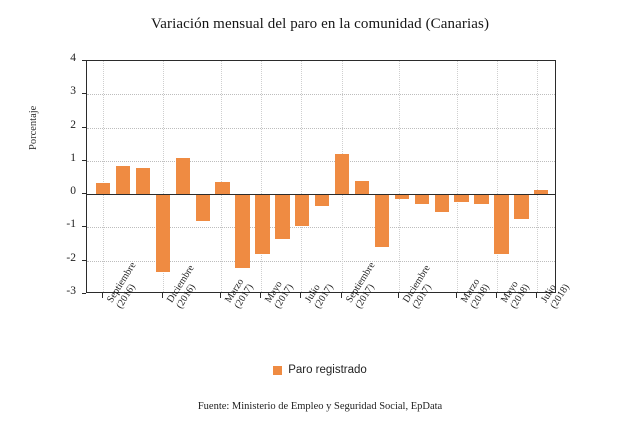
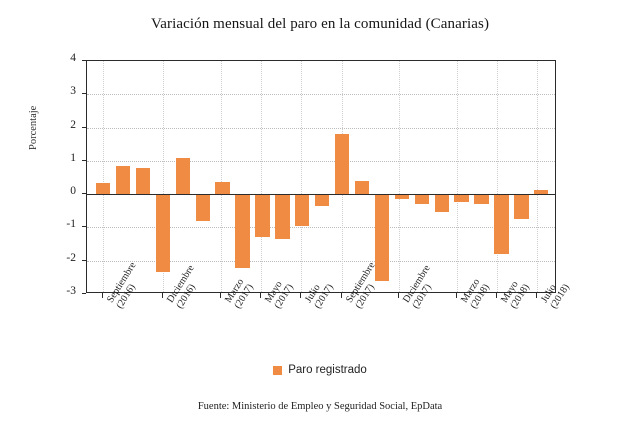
Mayo (2017): -1.8 -> -1.3
Septiembre (2017): 1.2 -> 1.8
Diciembre (2017): -1.6 -> -2.6
